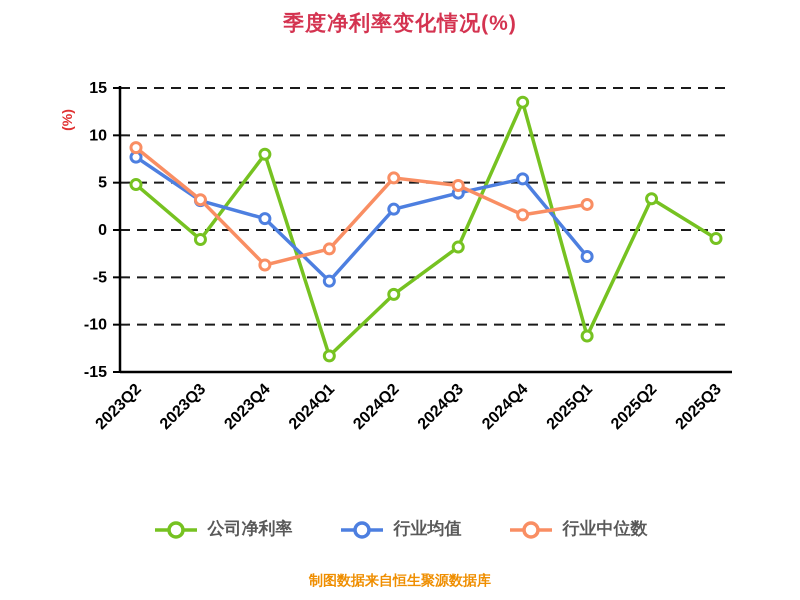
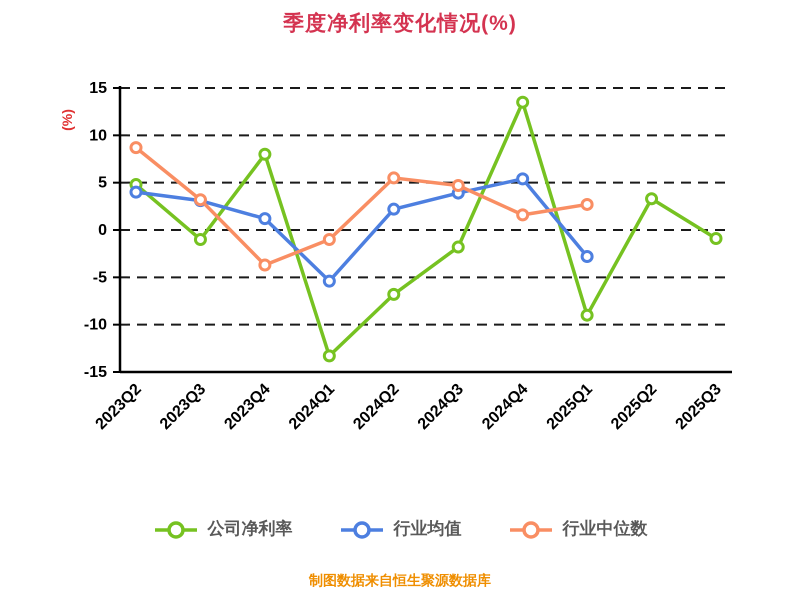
行业均值/2023Q2: 8 -> 4
行业中位数/2024Q1: -2 -> -1
公司净利率/2025Q1: -11 -> -9
